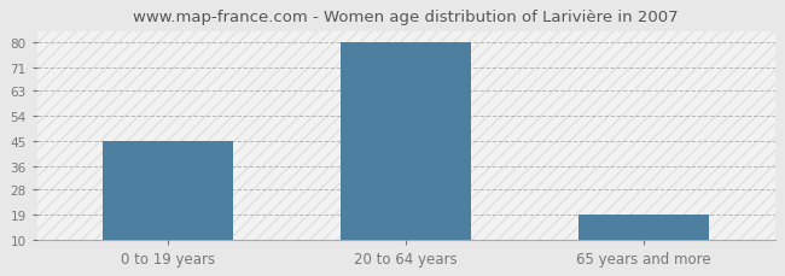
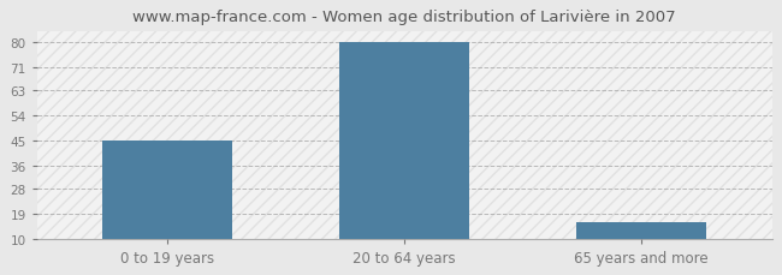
65 years and more: 19 -> 16
